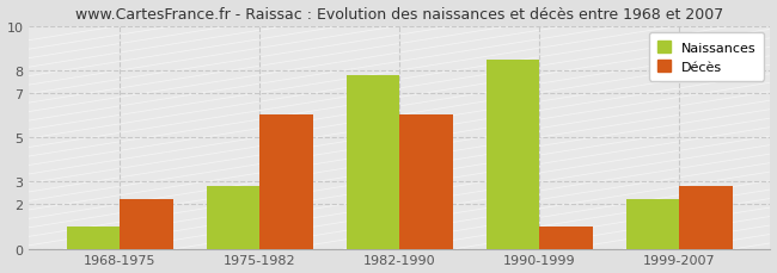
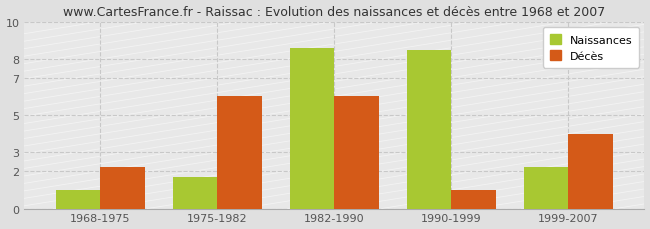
Naissances/1975-1982: 2.8 -> 1.7
Naissances/1982-1990: 7.8 -> 8.6
Décès/1999-2007: 2.8 -> 4.0
